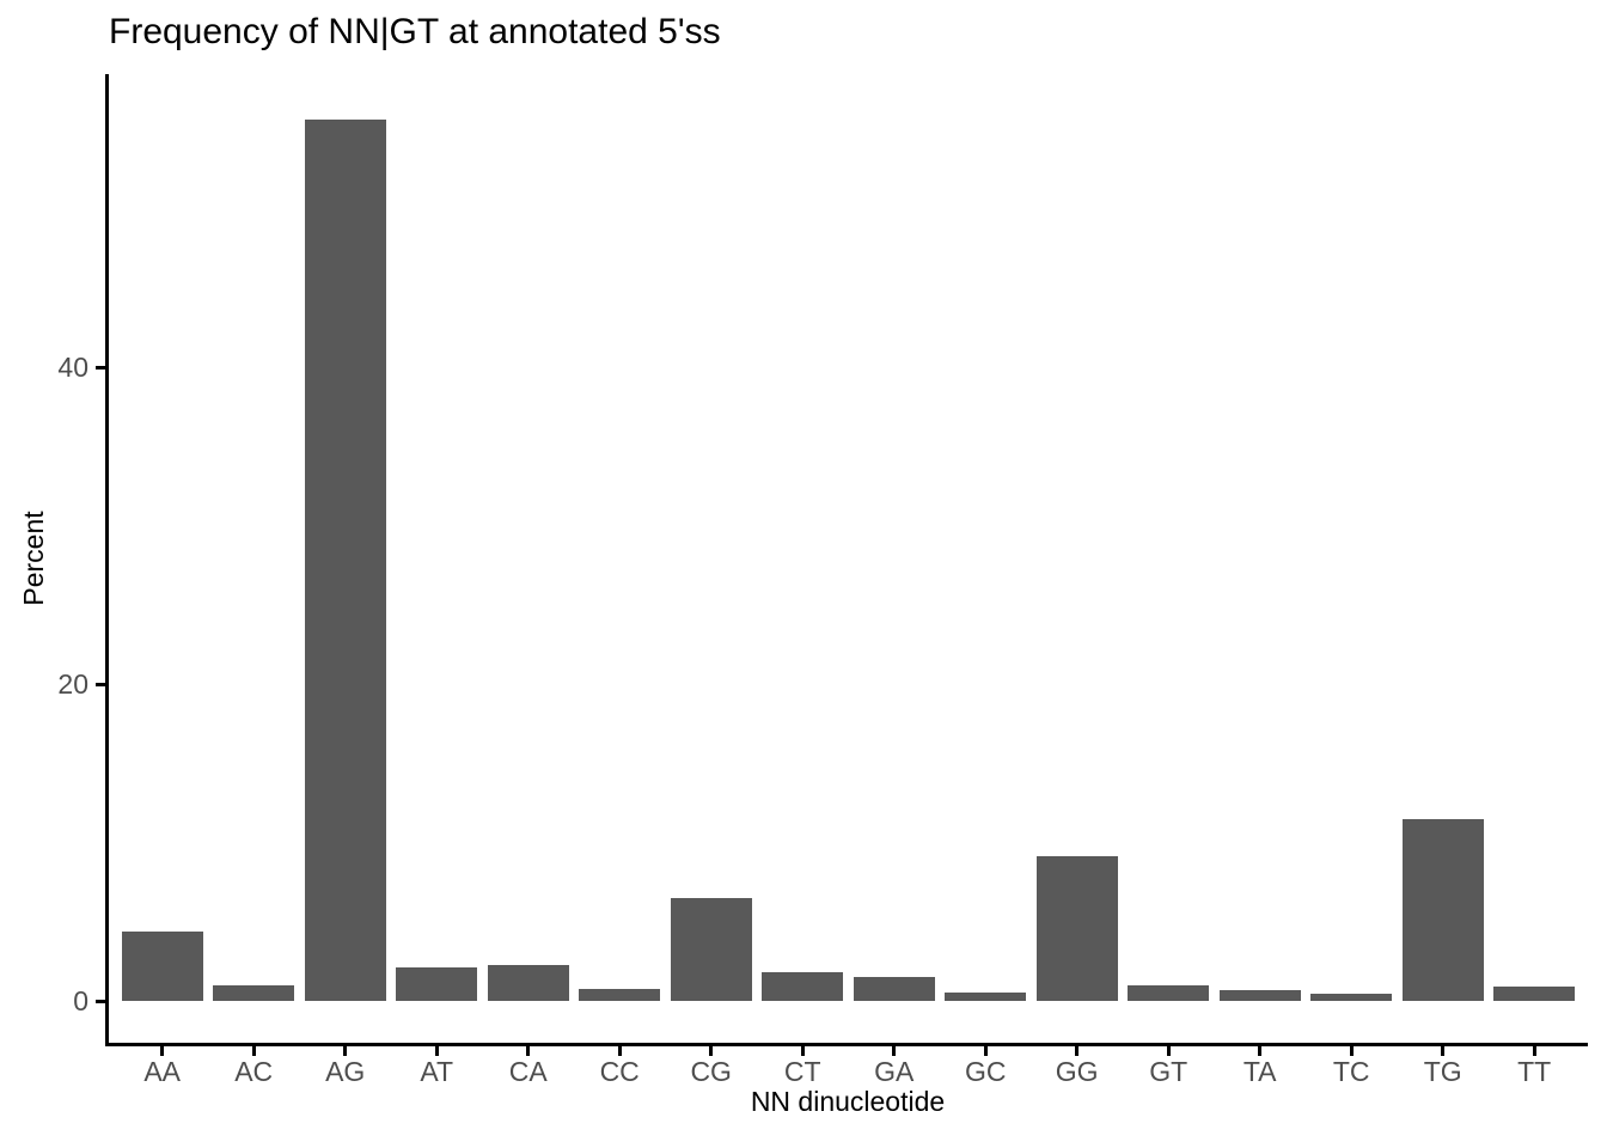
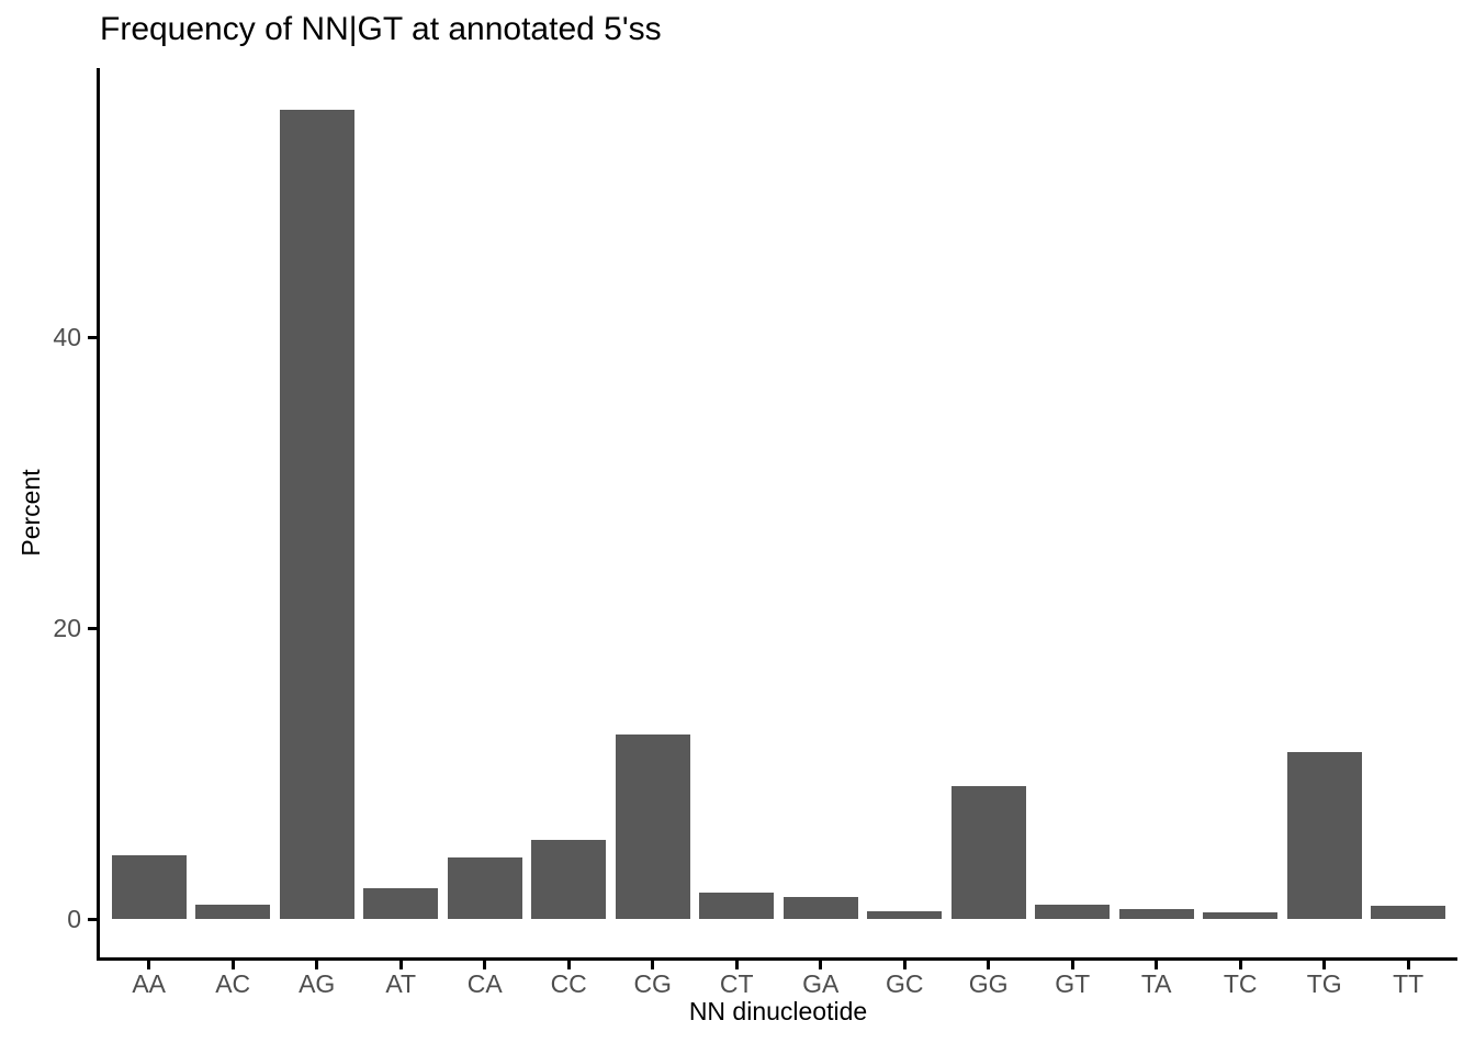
CA: 2.3 -> 4.2
CC: 0.8 -> 5.4
CG: 6.5 -> 12.7
